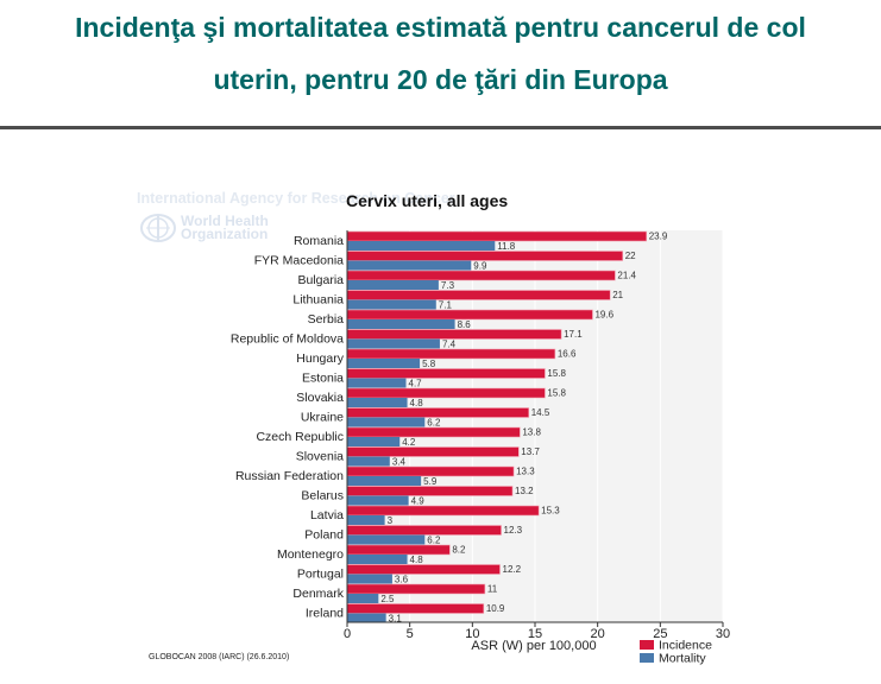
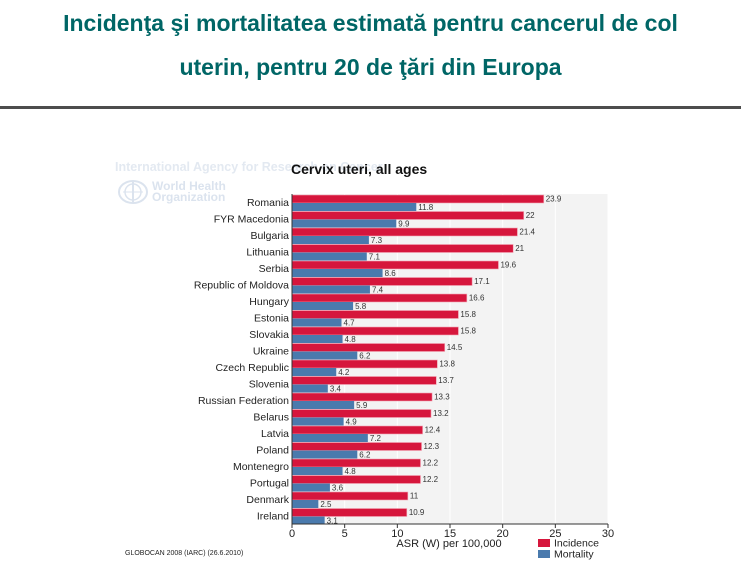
Incidence/Latvia: 15.3 -> 12.4
Mortality/Latvia: 3 -> 7.2
Incidence/Montenegro: 8.2 -> 12.2
